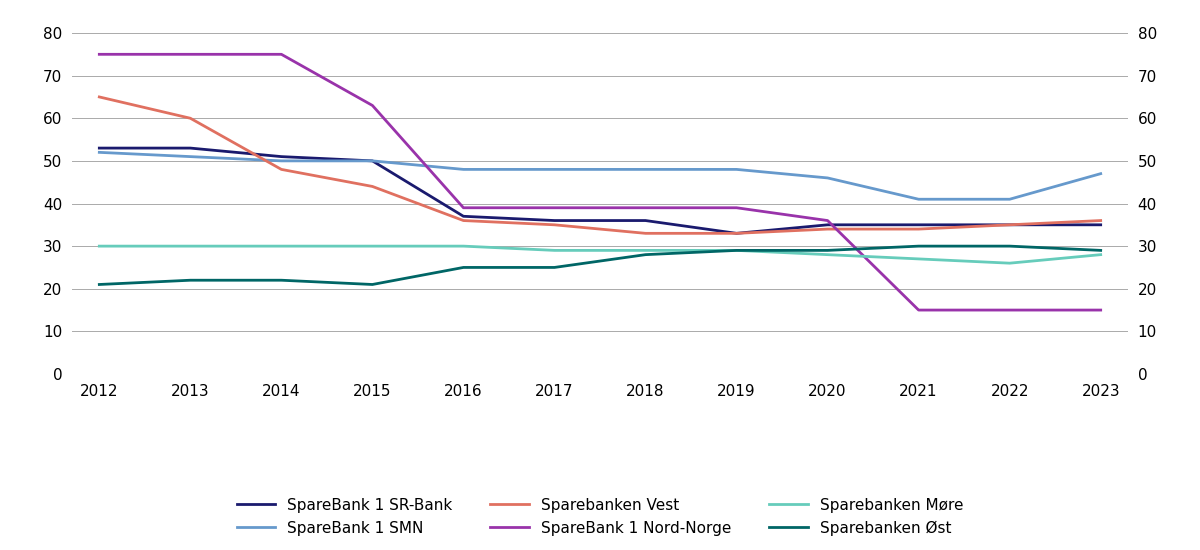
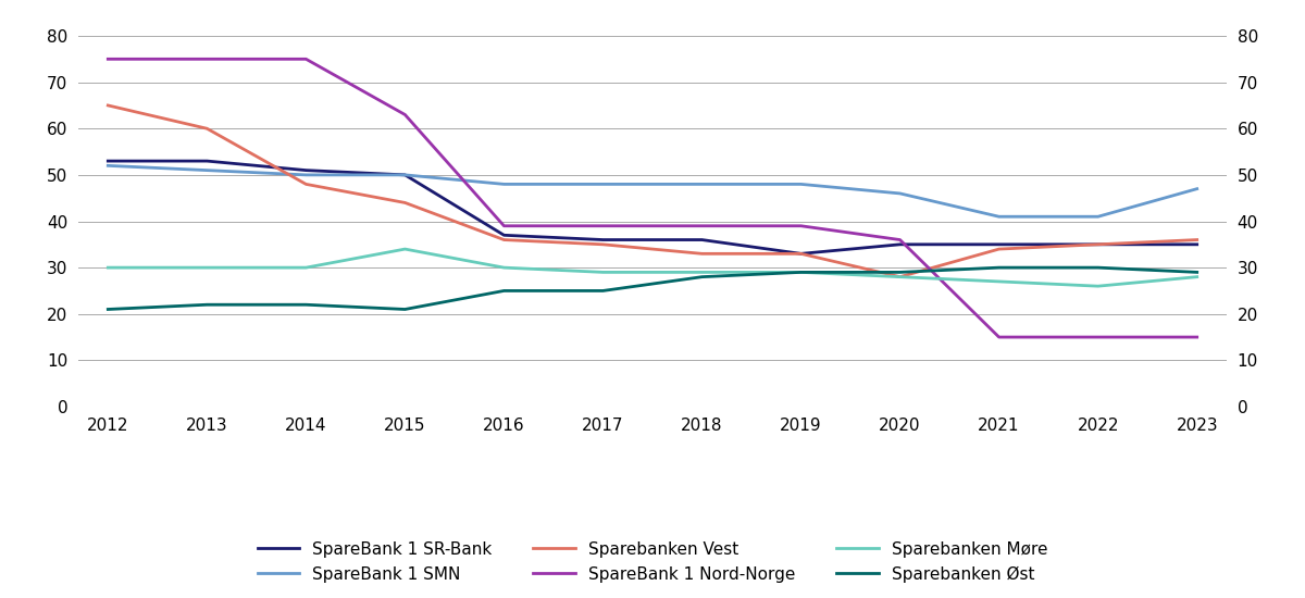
Sparebanken Møre/2015: 30 -> 34
Sparebanken Vest/2020: 34 -> 28
